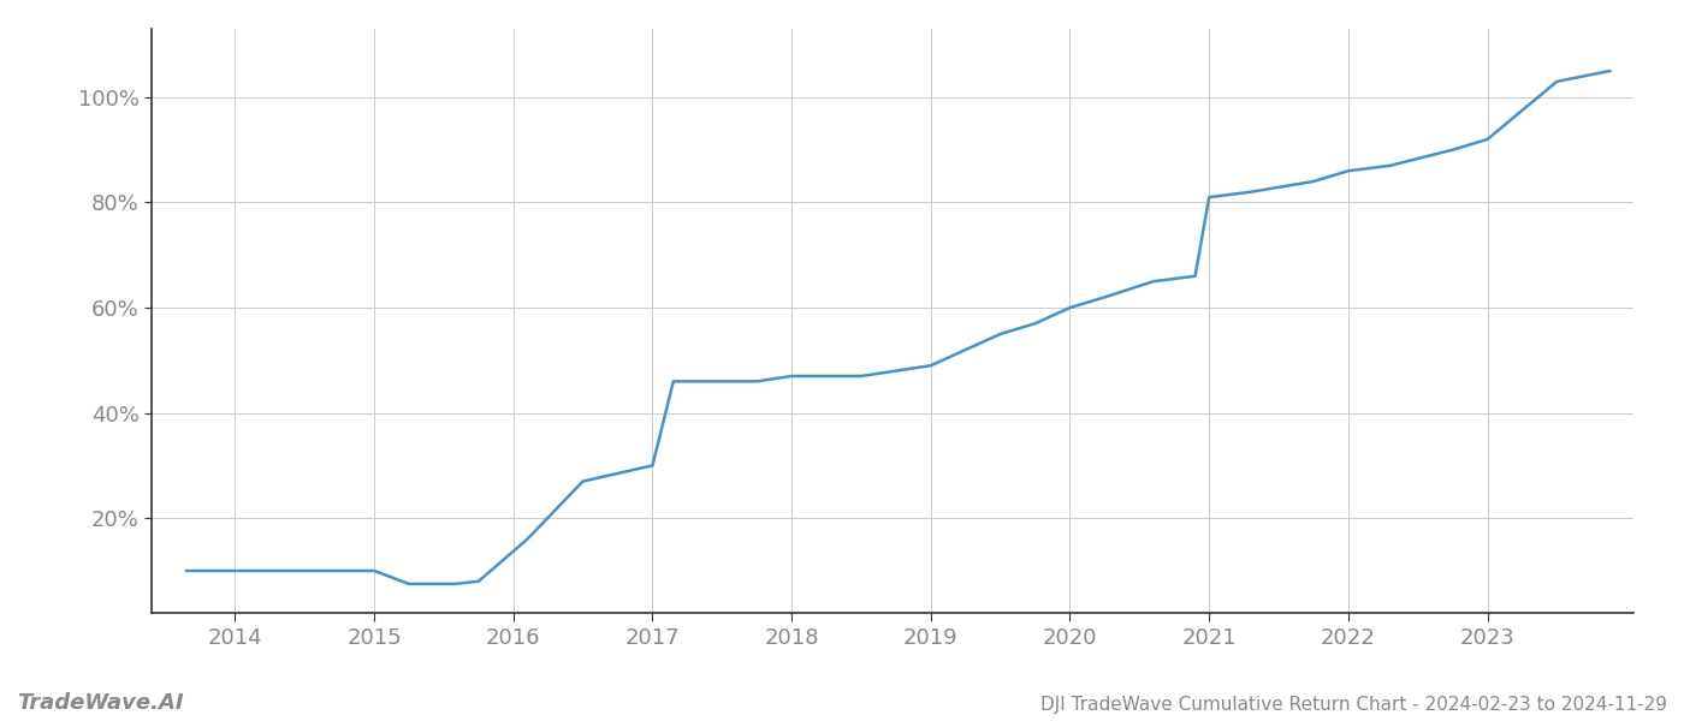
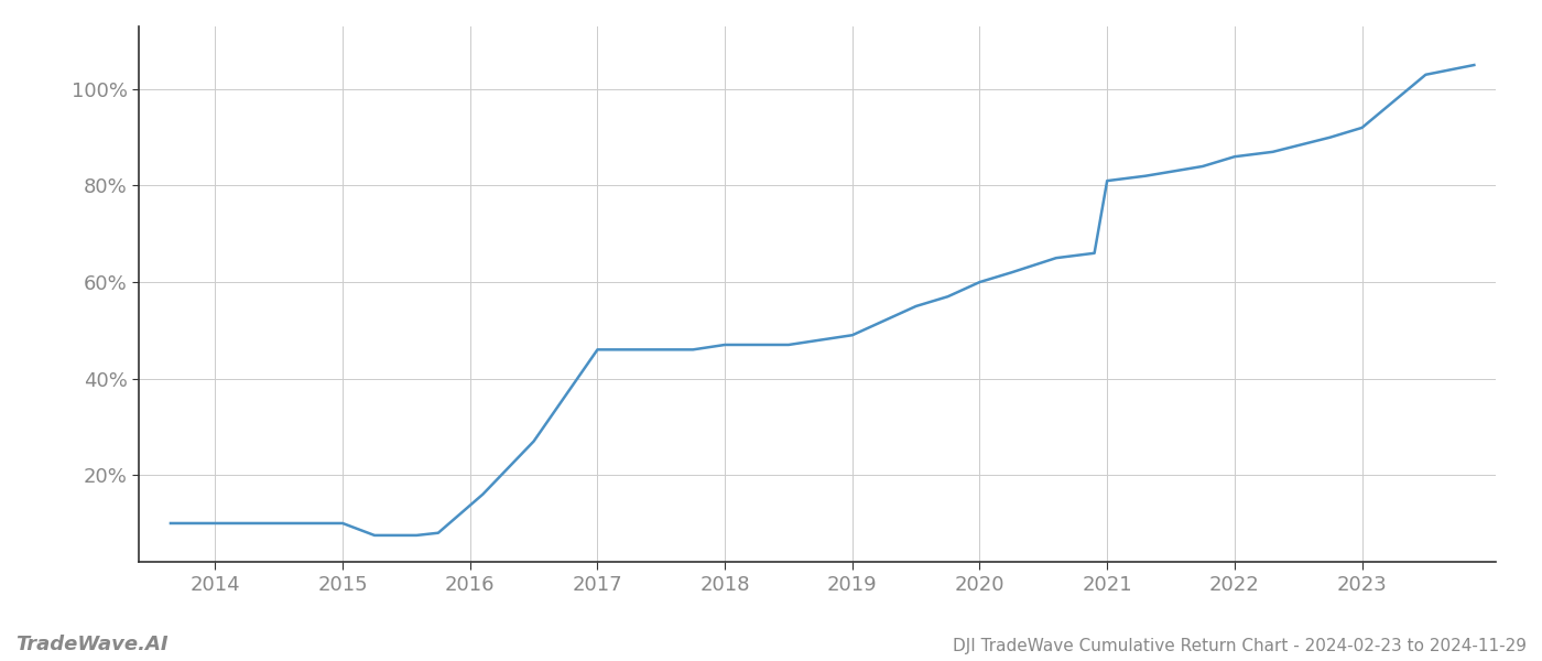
2017: 30.0% -> 46.0%
